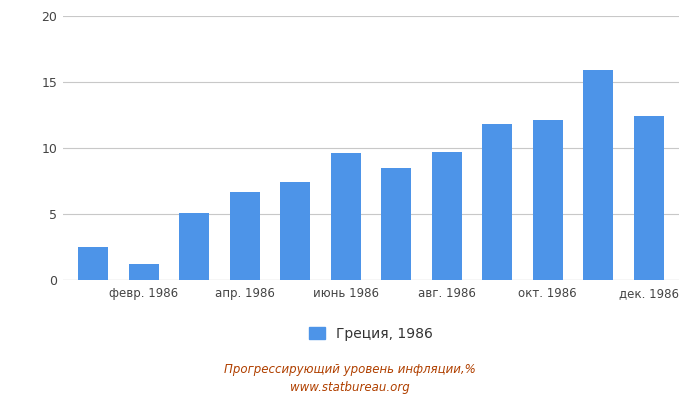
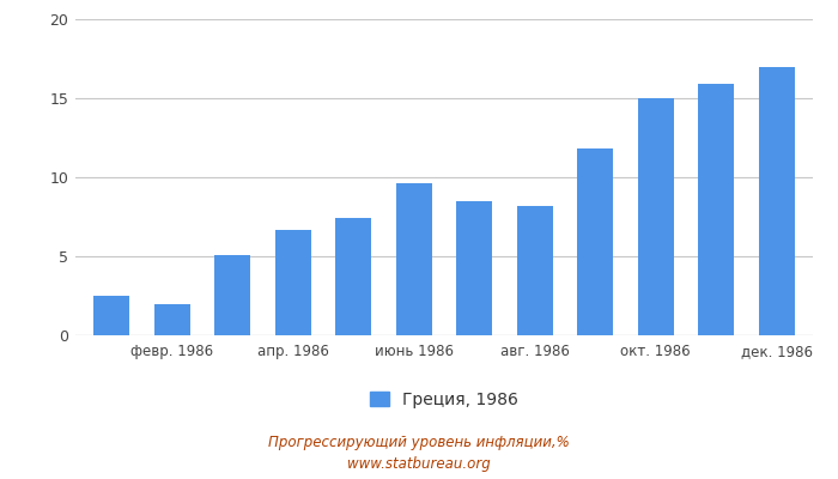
февр. 1986: 1.2 -> 2.0
авг. 1986: 9.7 -> 8.2
окт. 1986: 12.1 -> 15.0
дек. 1986: 12.4 -> 17.0
